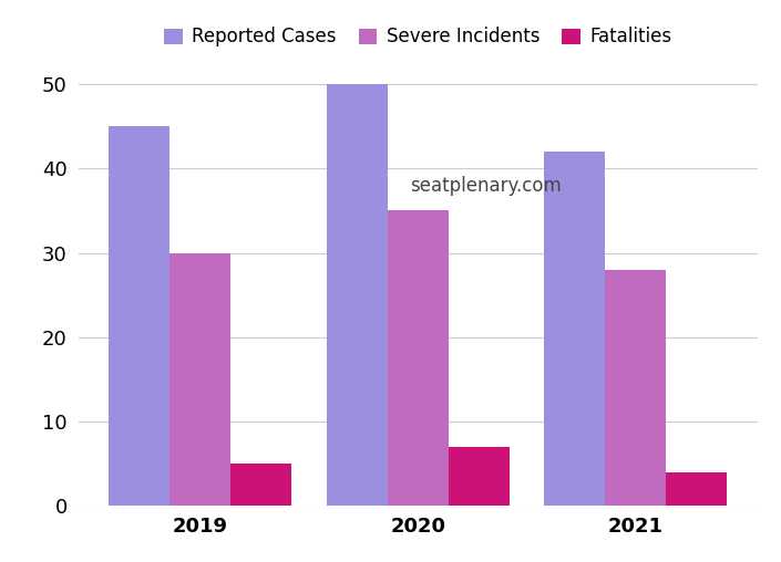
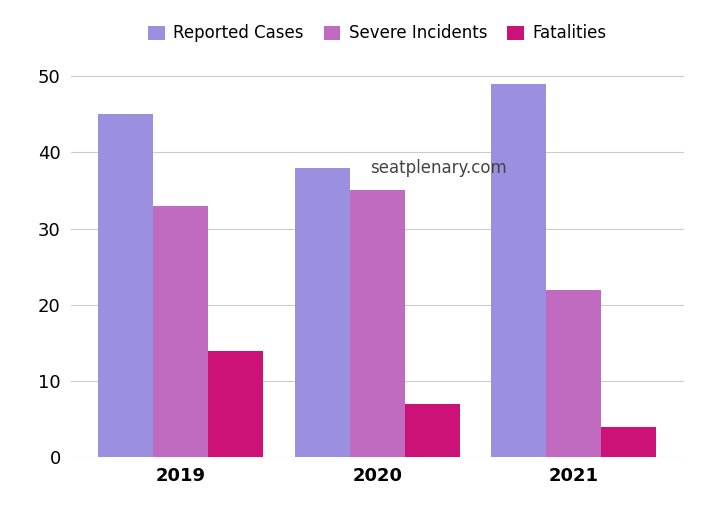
Severe Incidents/2019: 30 -> 33
Fatalities/2019: 5 -> 14
Reported Cases/2020: 50 -> 38
Reported Cases/2021: 42 -> 49
Severe Incidents/2021: 28 -> 22
